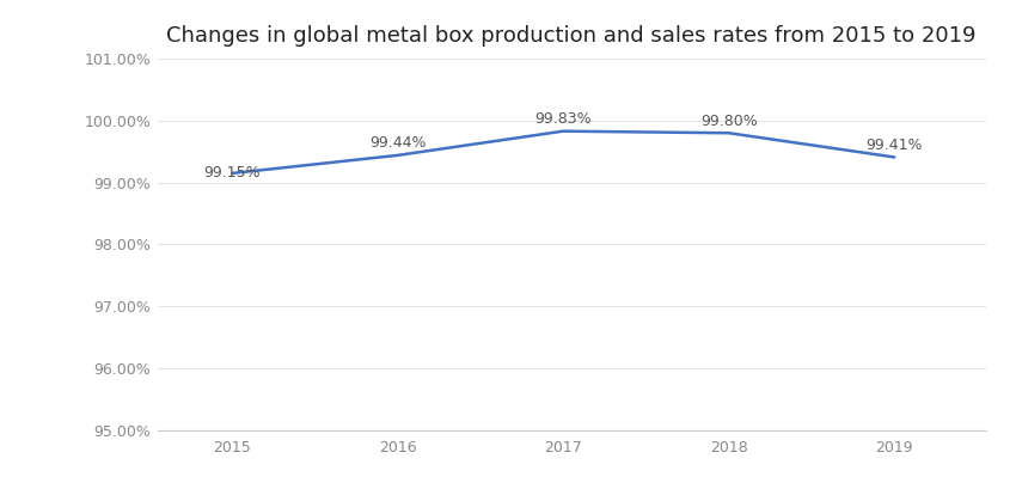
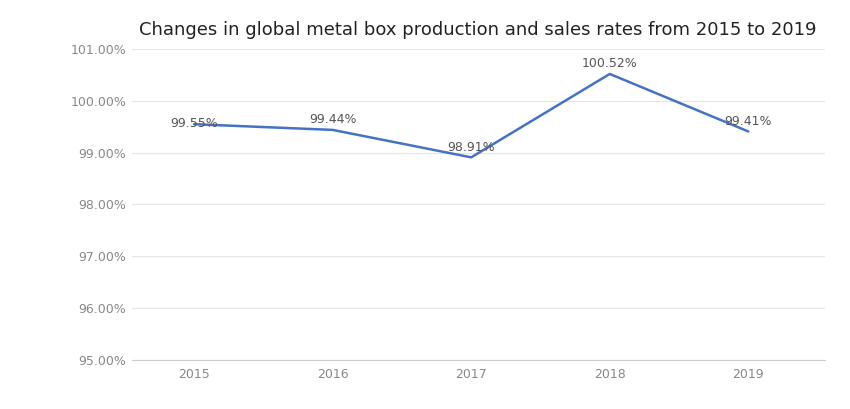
2015: 99.15% -> 99.55%
2017: 99.83% -> 98.91%
2018: 99.80% -> 100.52%
